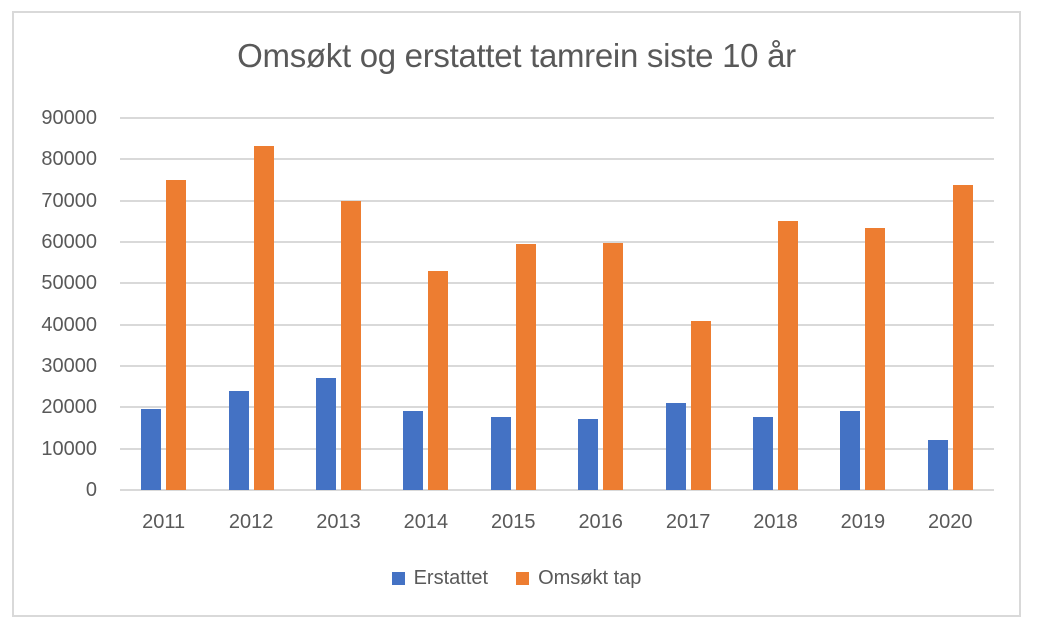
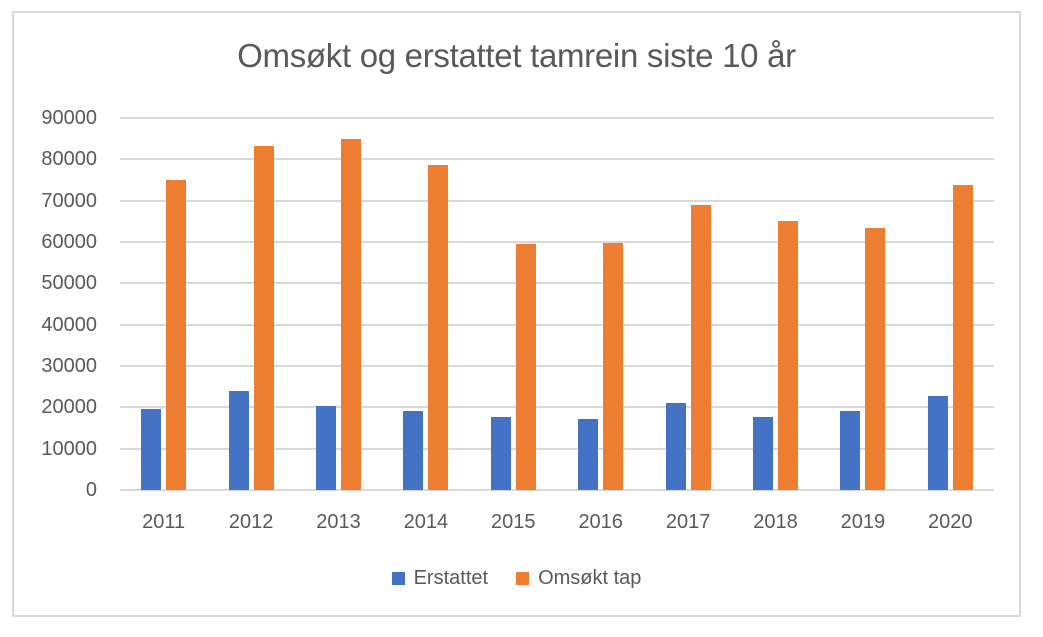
Erstattet/2013: 27000 -> 20000
Omsøkt tap/2013: 70000 -> 85000
Omsøkt tap/2014: 53000 -> 79000
Omsøkt tap/2017: 41000 -> 69000
Erstattet/2020: 12000 -> 23000
